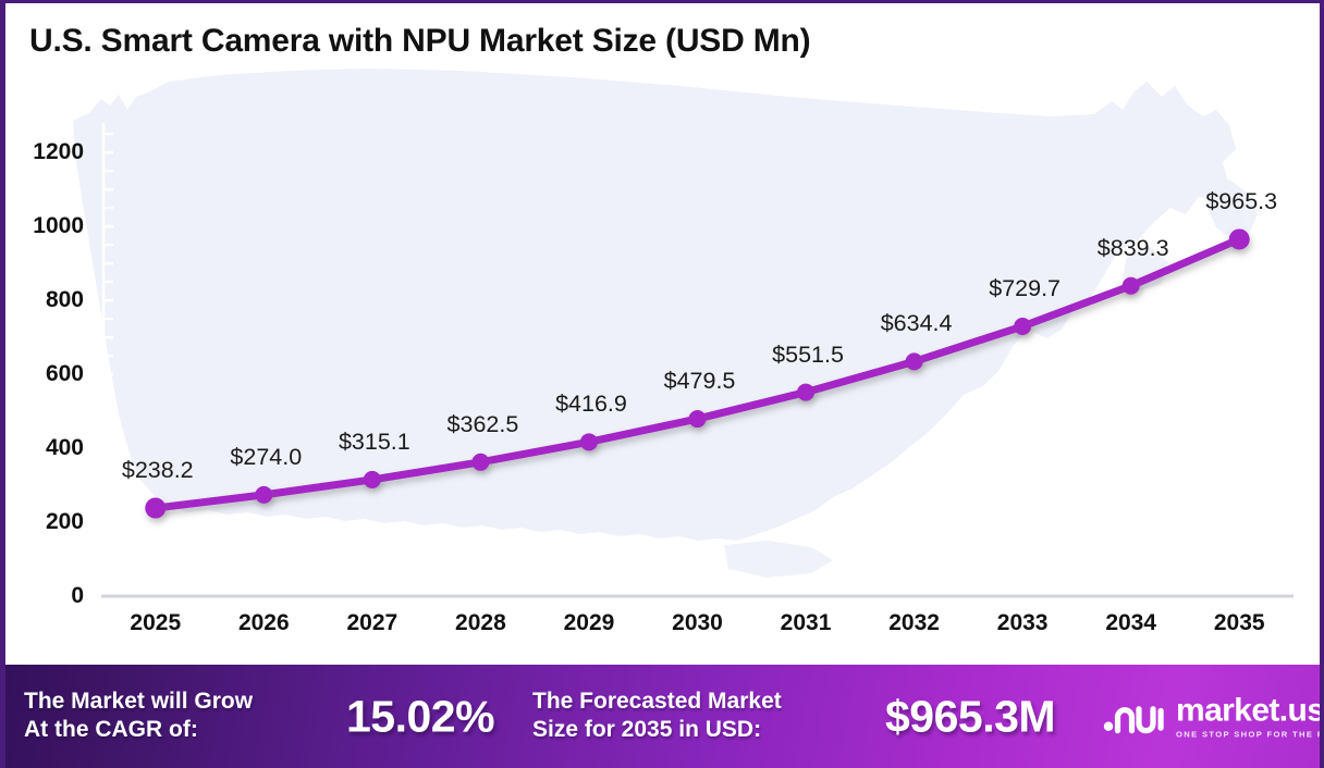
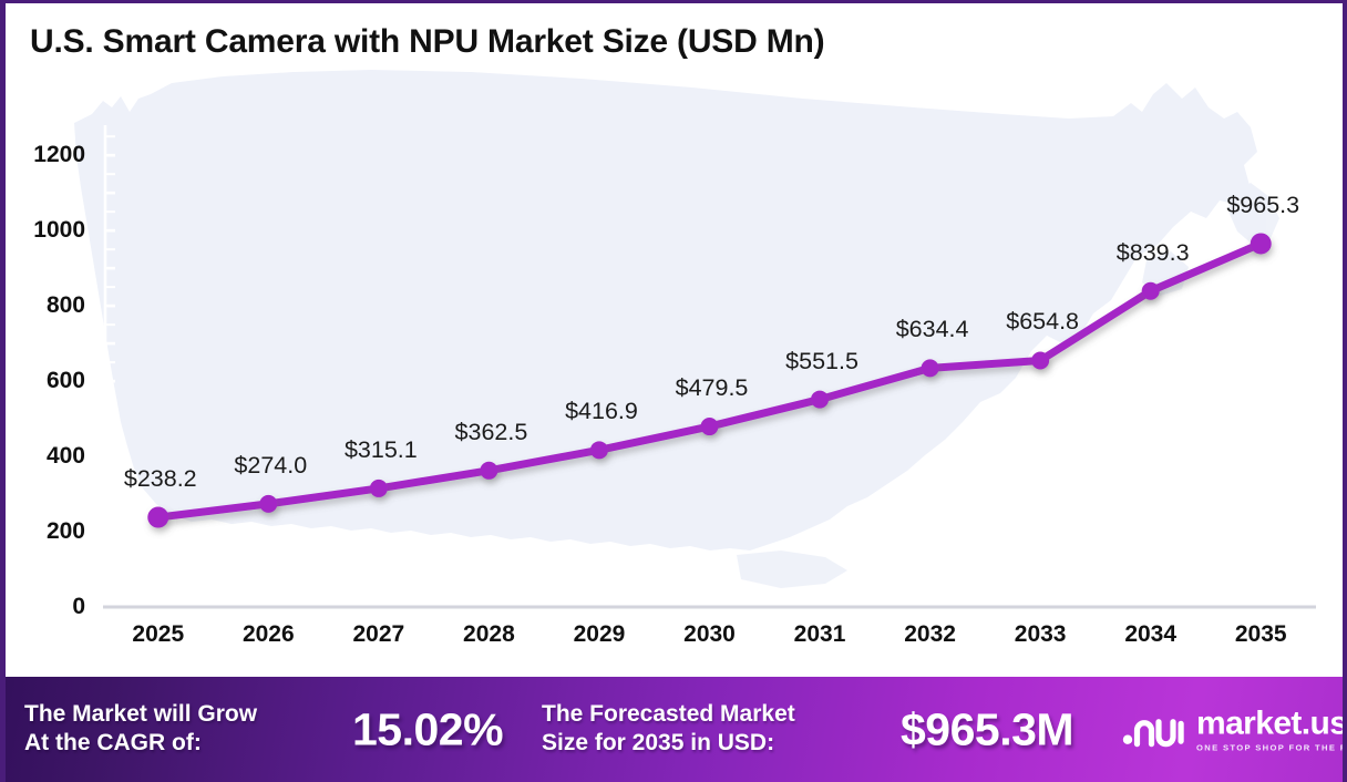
2033: $729.7 -> $654.8
